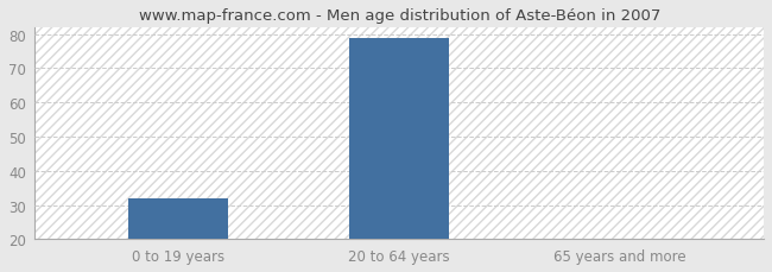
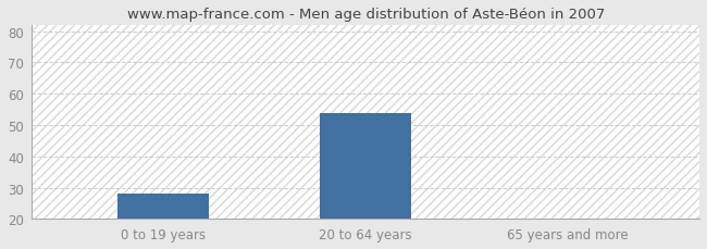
0 to 19 years: 32 -> 28
20 to 64 years: 79 -> 54
